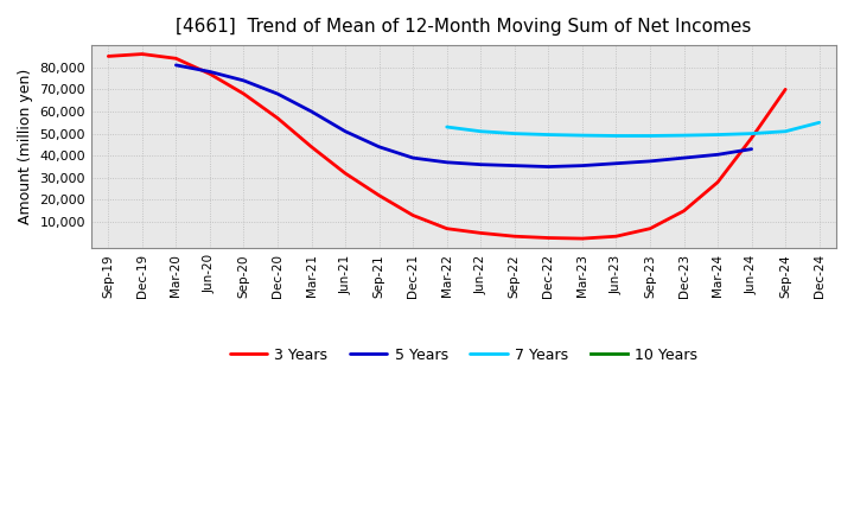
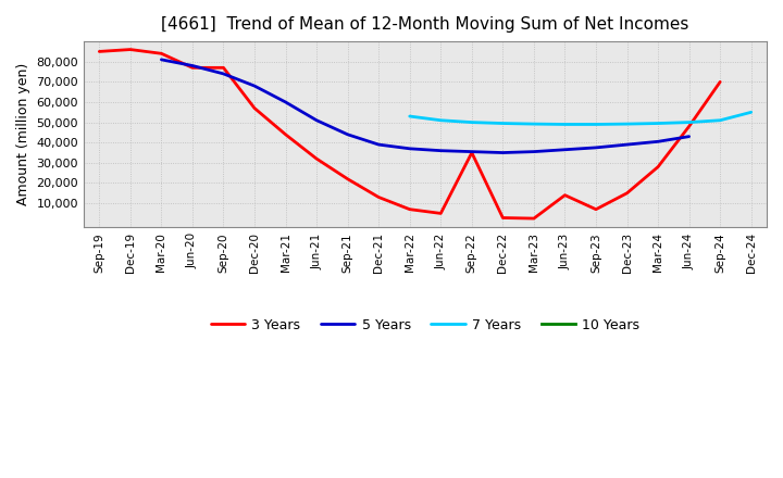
3 Years/Sep-20: 68,000 -> 77,000
3 Years/Sep-22: 4,000 -> 35,000
3 Years/Jun-23: 4,000 -> 14,000
